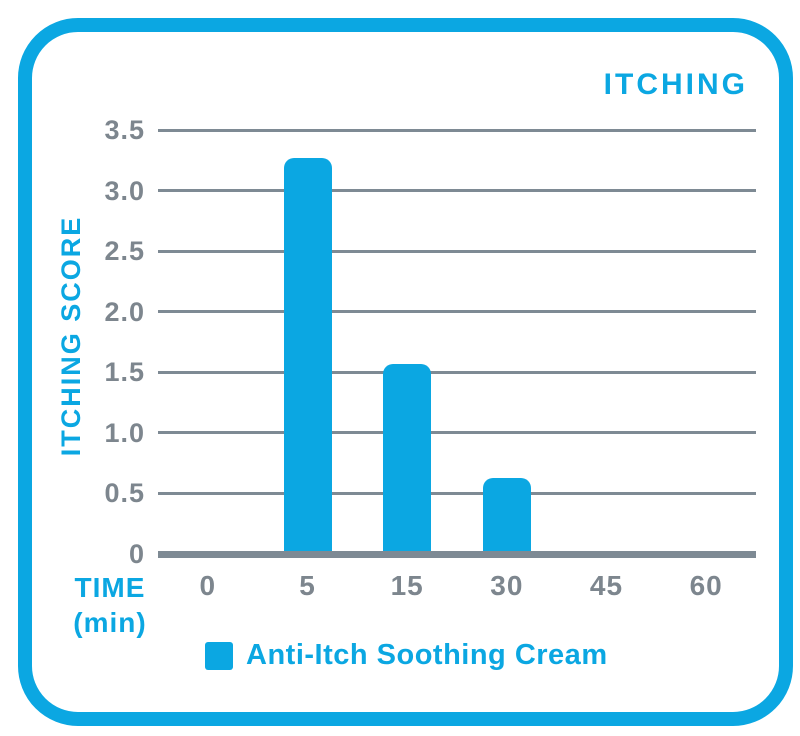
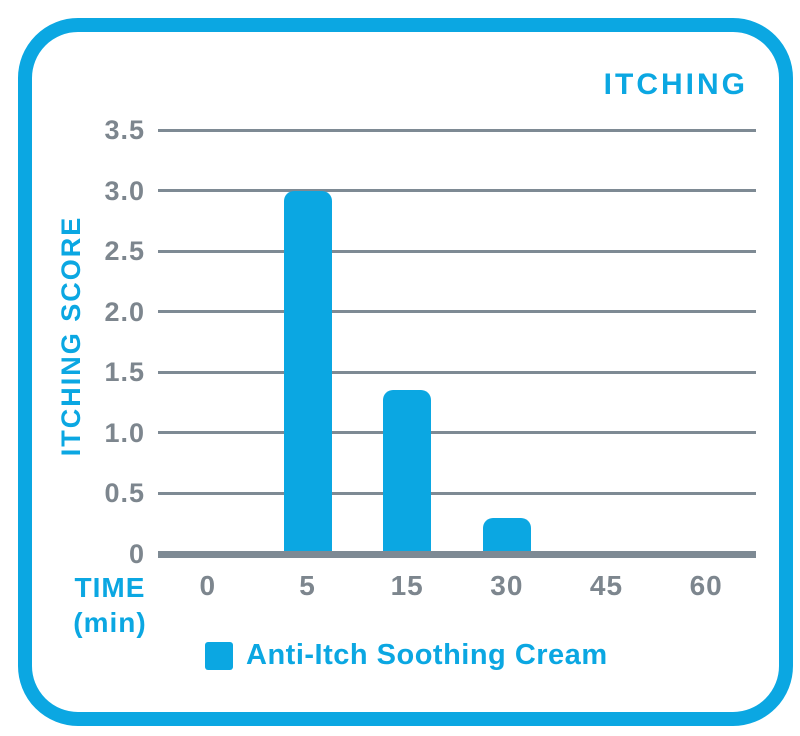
5: 3.27 -> 3.00
15: 1.57 -> 1.35
30: 0.63 -> 0.30
